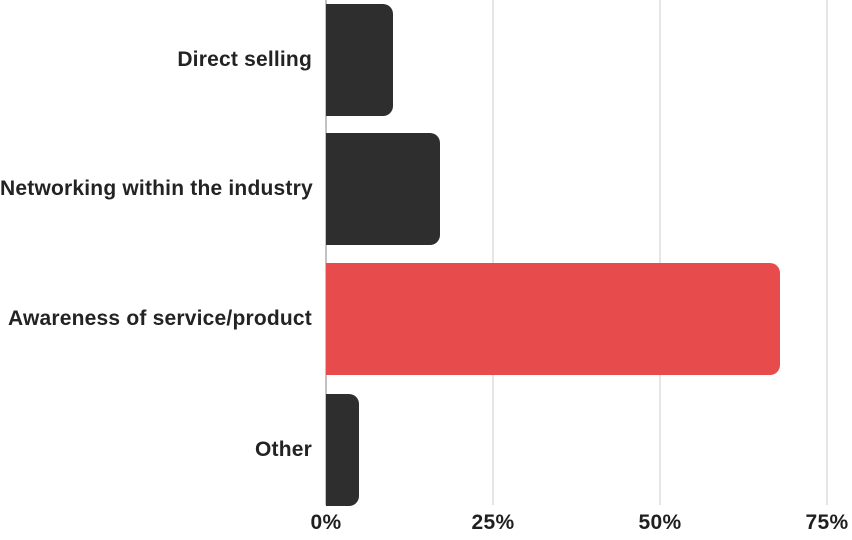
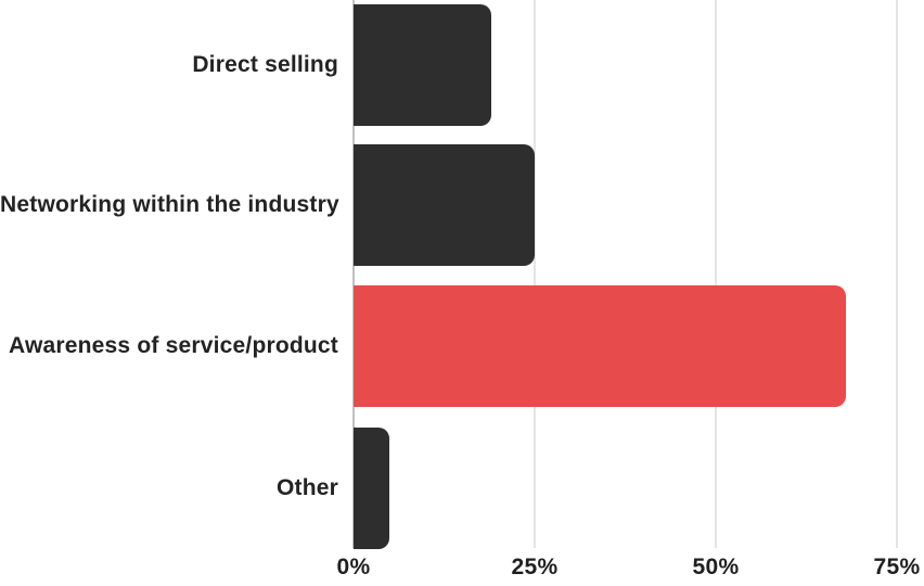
Direct selling: 10% -> 19%
Networking within the industry: 17% -> 25%
